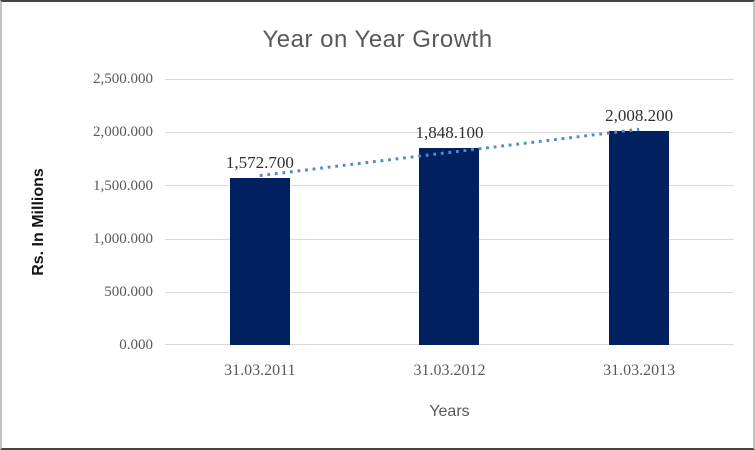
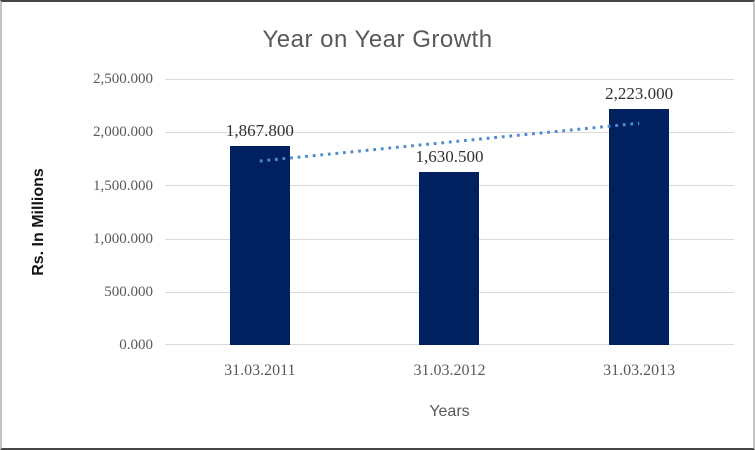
31.03.2011: 1,572.700 -> 1,867.800
31.03.2012: 1,848.100 -> 1,630.500
31.03.2013: 2,008.200 -> 2,223.000
